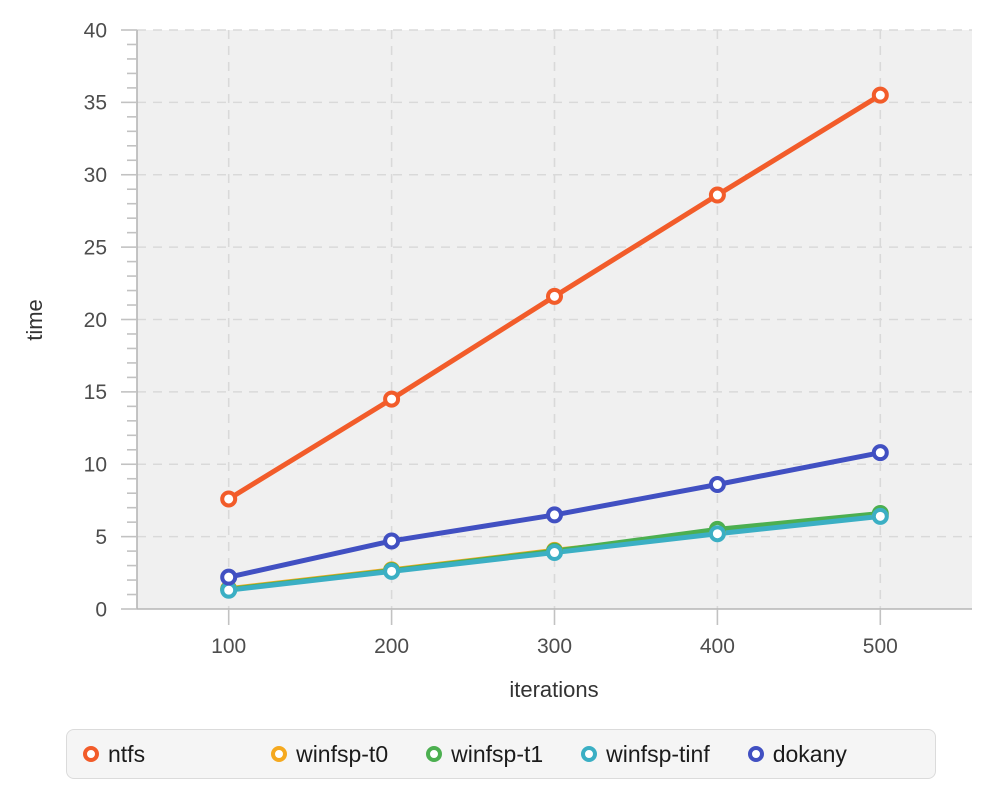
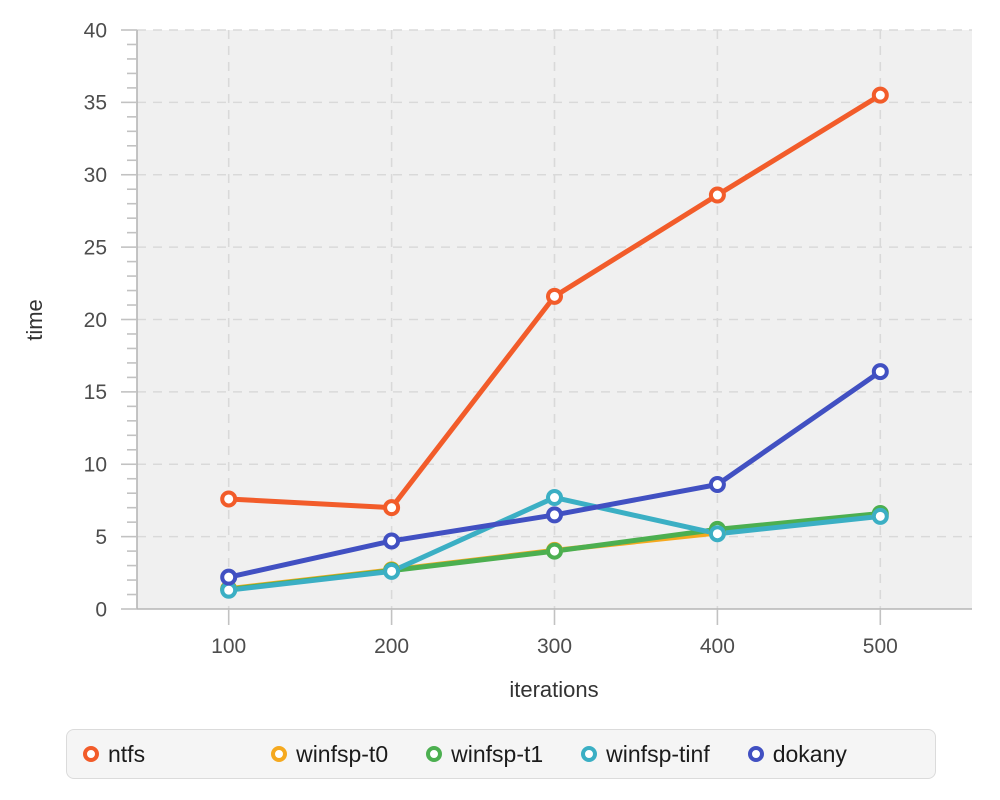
ntfs/200: 14.5 -> 7.0
winfsp-tinf/300: 3.9 -> 7.7
dokany/500: 10.8 -> 16.4
